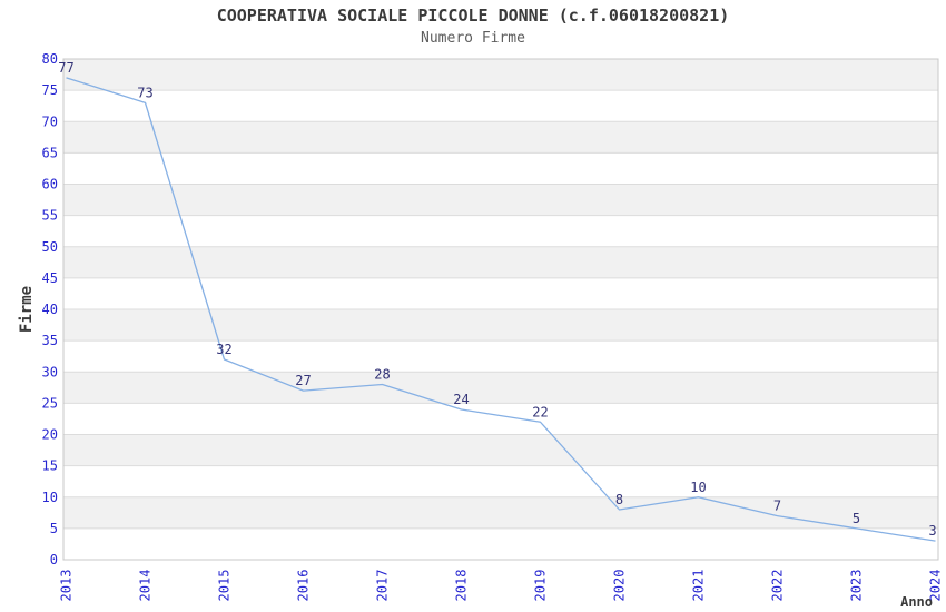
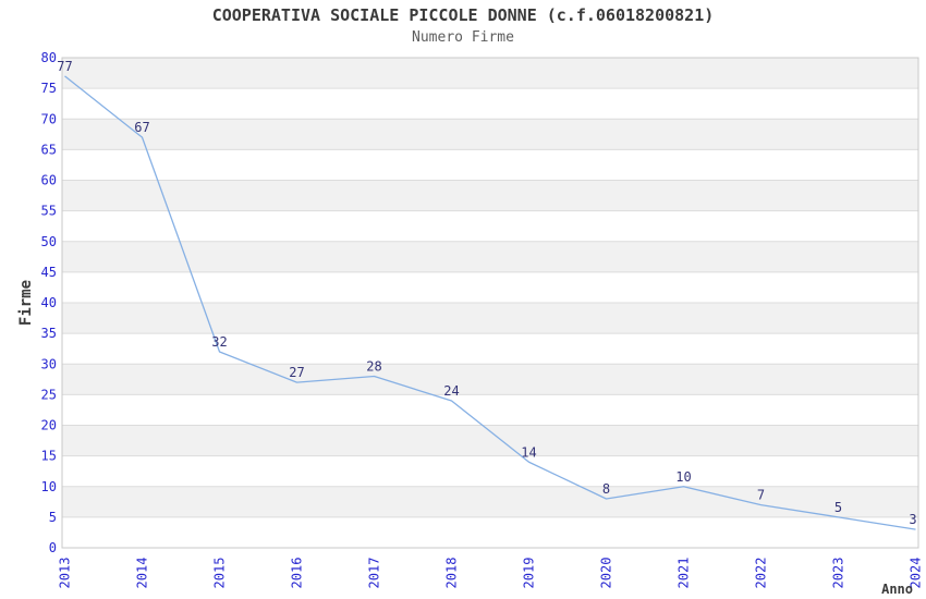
2014: 73 -> 67
2019: 22 -> 14
